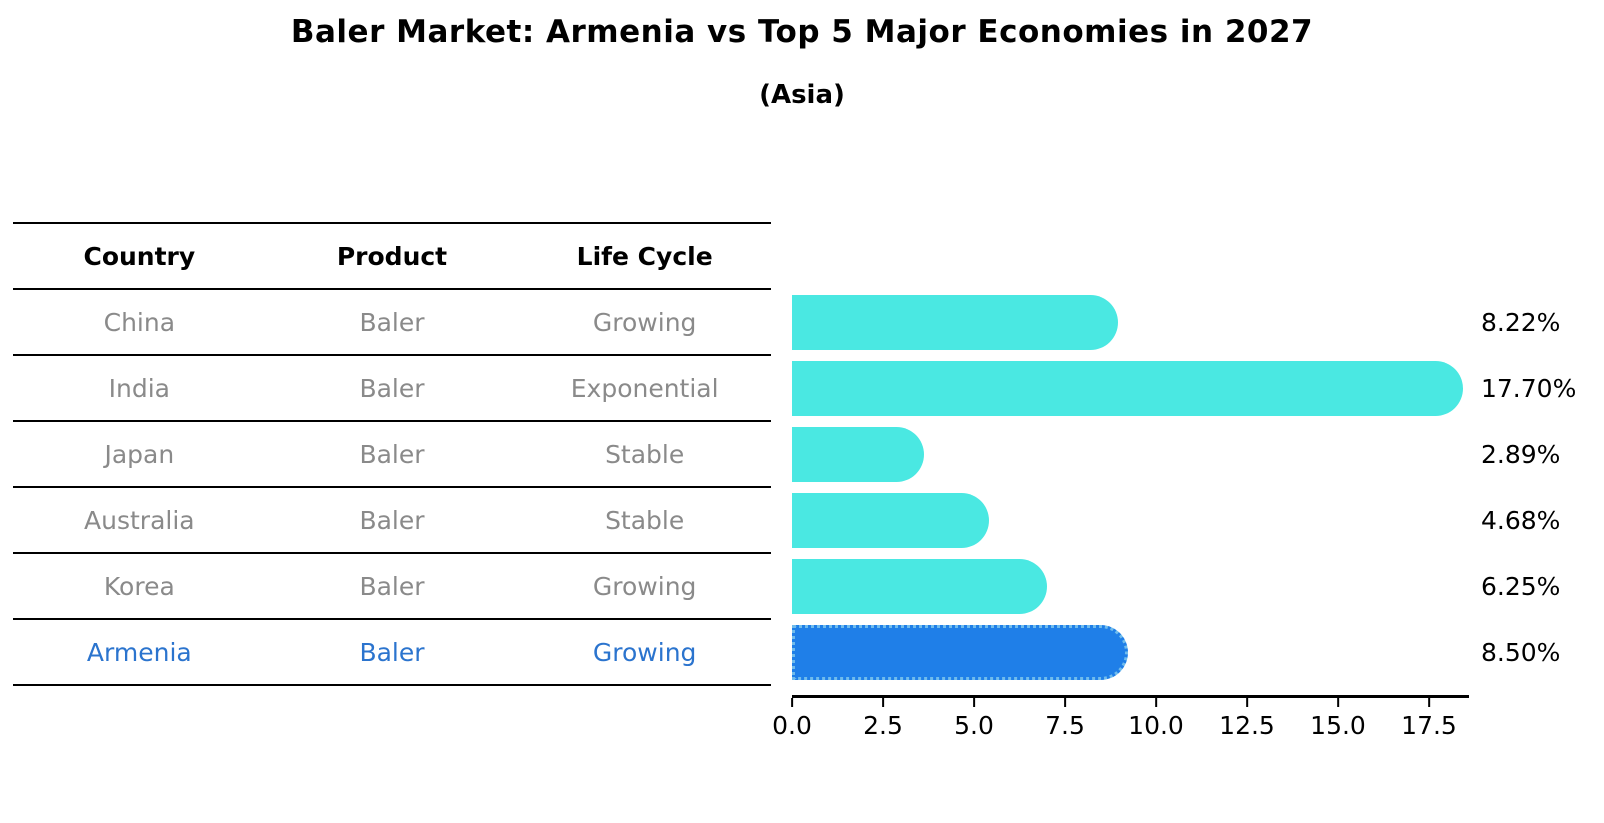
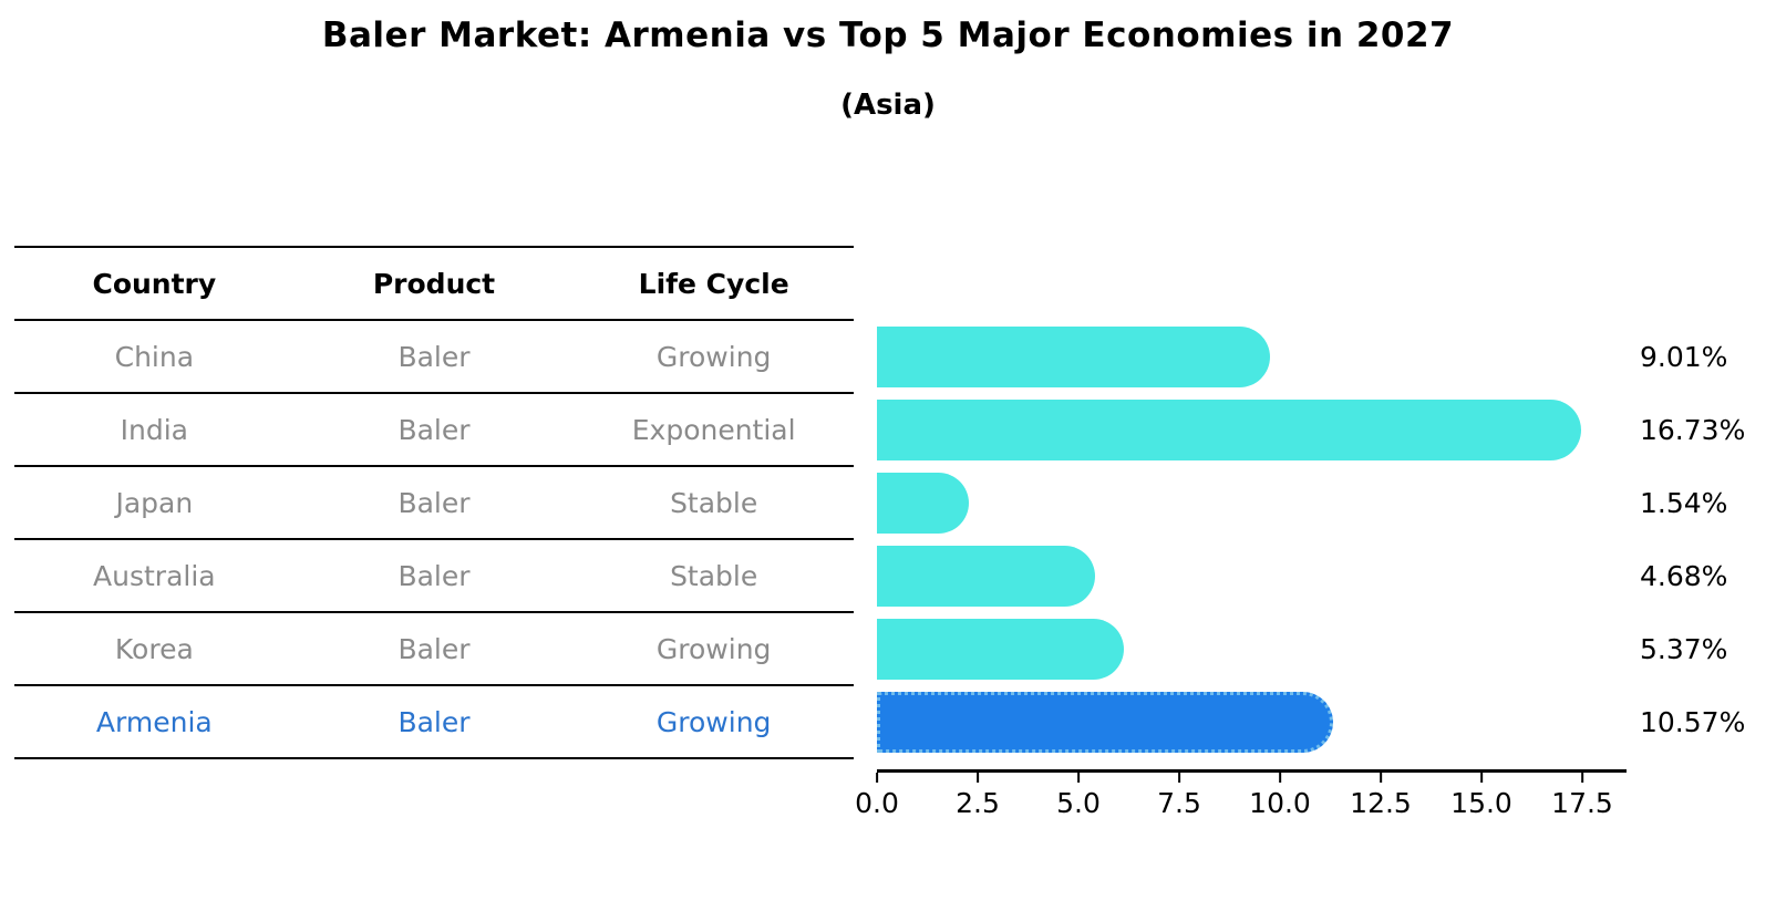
China: 8.22% -> 9.01%
India: 17.70% -> 16.73%
Japan: 2.89% -> 1.54%
Korea: 6.25% -> 5.37%
Armenia: 8.50% -> 10.57%
